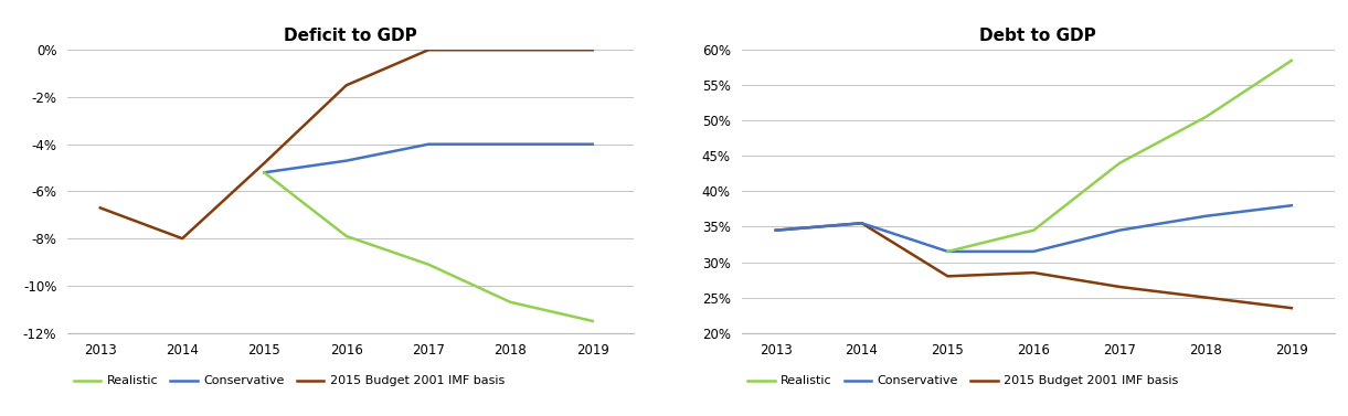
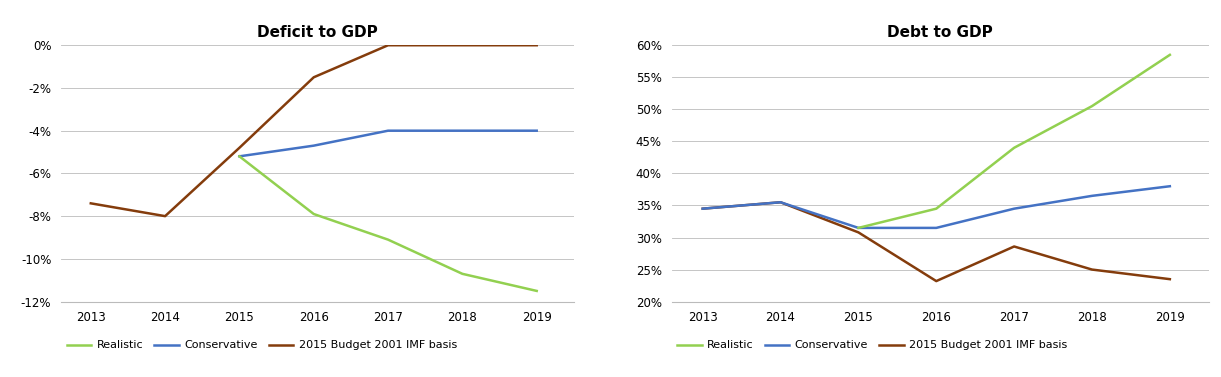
Deficit to GDP/2015 Budget 2001 IMF basis/2013: -6.7% -> -7.4%
Debt to GDP/2015 Budget 2001 IMF basis/2015: 28.0% -> 30.8%
Debt to GDP/2015 Budget 2001 IMF basis/2016: 28.5% -> 23.2%
Debt to GDP/2015 Budget 2001 IMF basis/2017: 26.5% -> 28.6%
